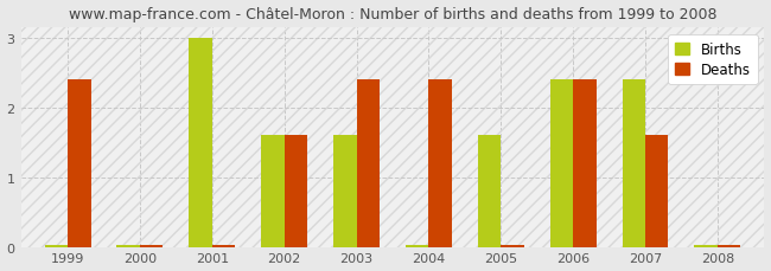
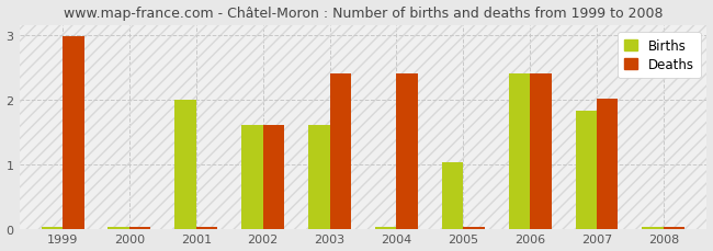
Deaths/1999: 2.40 -> 2.98
Births/2001: 3.00 -> 2.00
Births/2005: 1.60 -> 1.02
Births/2007: 2.40 -> 1.82
Deaths/2007: 1.60 -> 2.02
